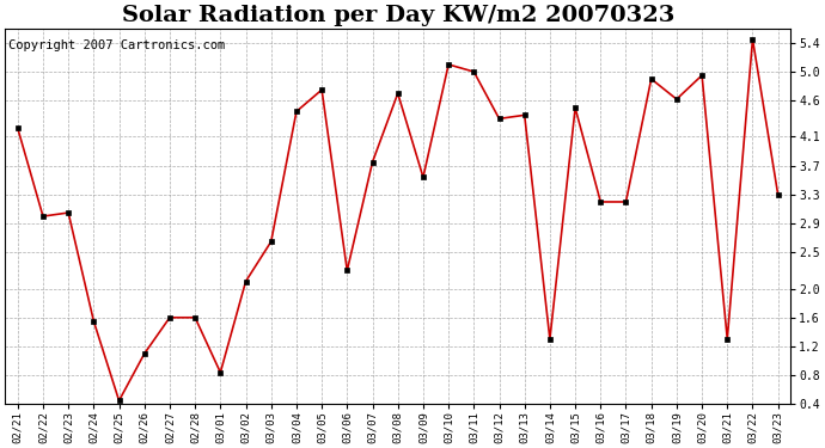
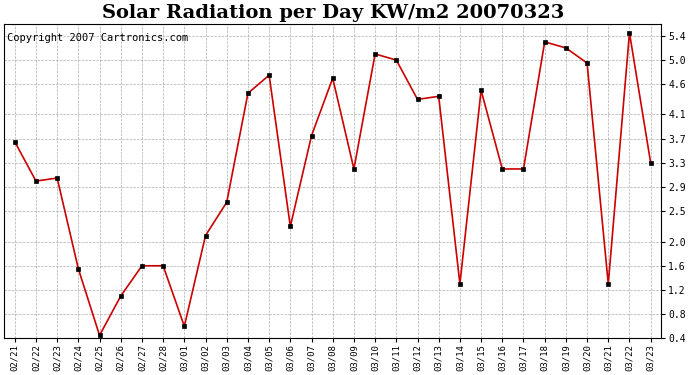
02/21: 4.22 -> 3.65
03/01: 0.84 -> 0.60
03/09: 3.54 -> 3.20
03/18: 4.90 -> 5.30
03/19: 4.62 -> 5.20
